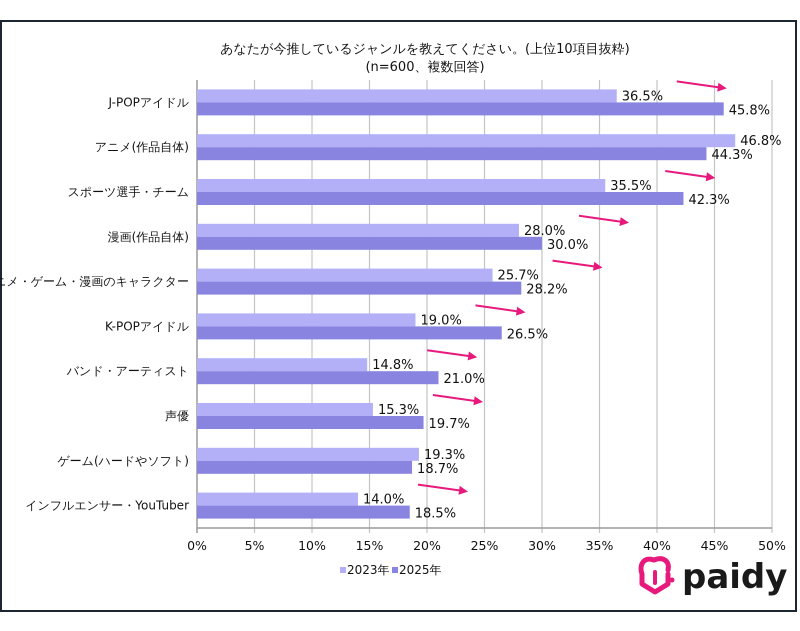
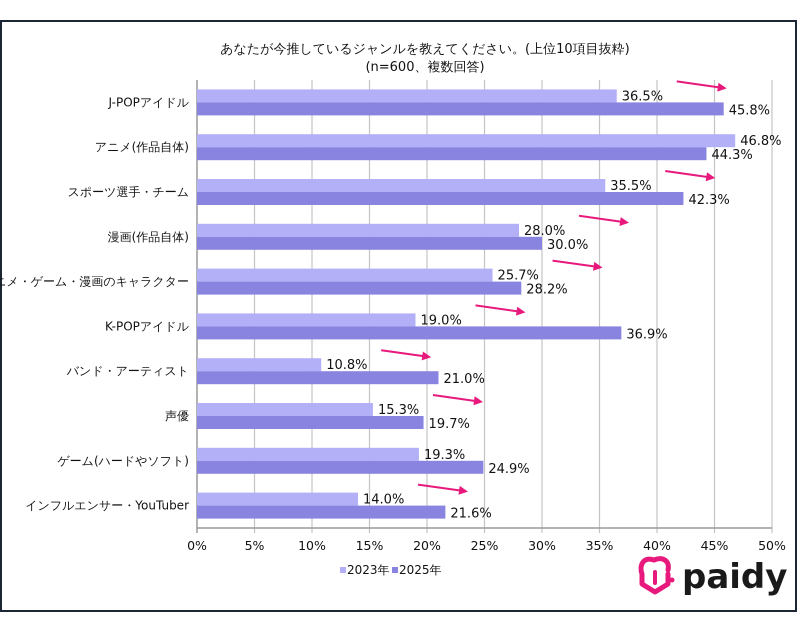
2025年/K-POPアイドル: 26.5% -> 36.9%
2023年/バンド・アーティスト: 14.8% -> 10.8%
2025年/ゲーム(ハードやソフト): 18.7% -> 24.9%
2025年/インフルエンサー・YouTuber: 18.5% -> 21.6%
